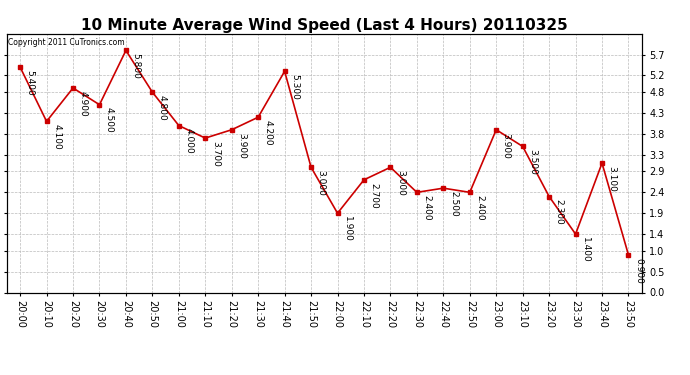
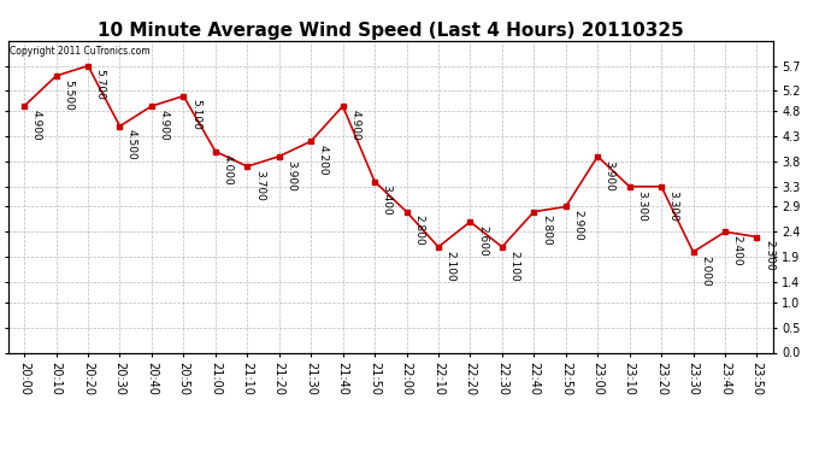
20:00: 5.400 -> 4.900
20:10: 4.100 -> 5.500
20:20: 4.900 -> 5.700
20:40: 5.800 -> 4.900
20:50: 4.800 -> 5.100
21:40: 5.300 -> 4.900
21:50: 3.000 -> 3.400
22:00: 1.900 -> 2.800
22:10: 2.700 -> 2.100
22:20: 3.000 -> 2.600
22:30: 2.400 -> 2.100
22:40: 2.500 -> 2.800
22:50: 2.400 -> 2.900
23:10: 3.500 -> 3.300
23:20: 2.300 -> 3.300
23:30: 1.400 -> 2.000
23:40: 3.100 -> 2.400
23:50: 0.900 -> 2.300
